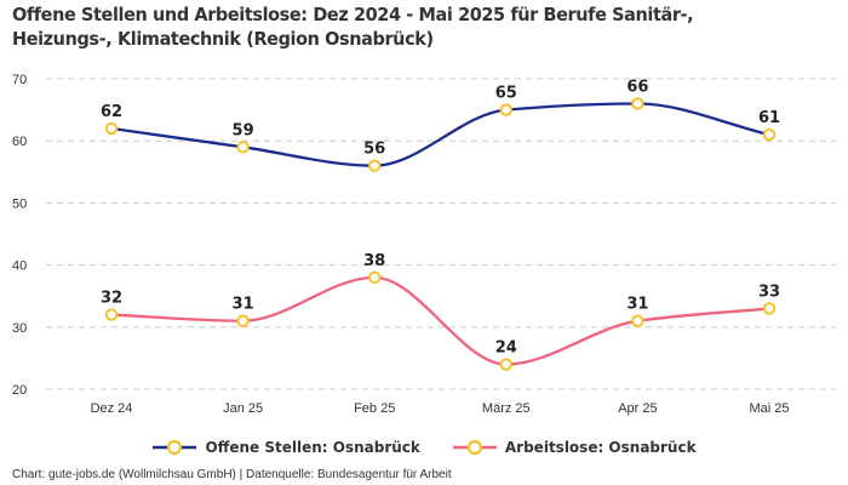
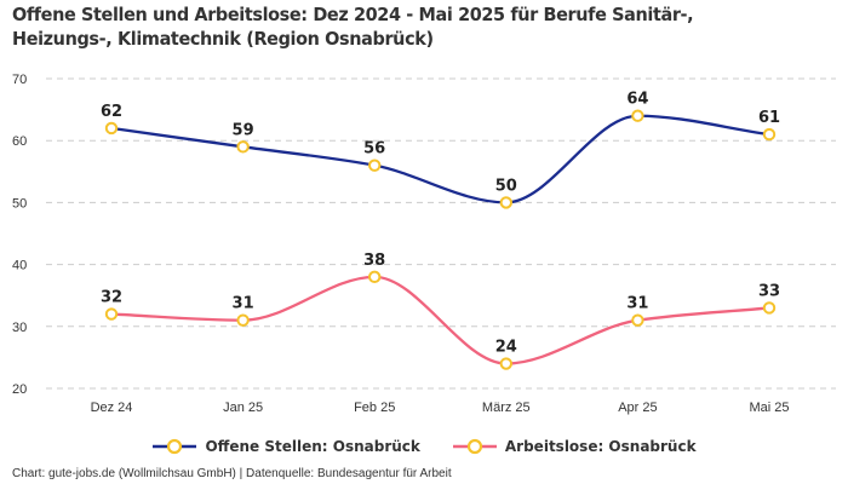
Offene Stellen: Osnabrück/März 25: 65 -> 50
Offene Stellen: Osnabrück/Apr 25: 66 -> 64
